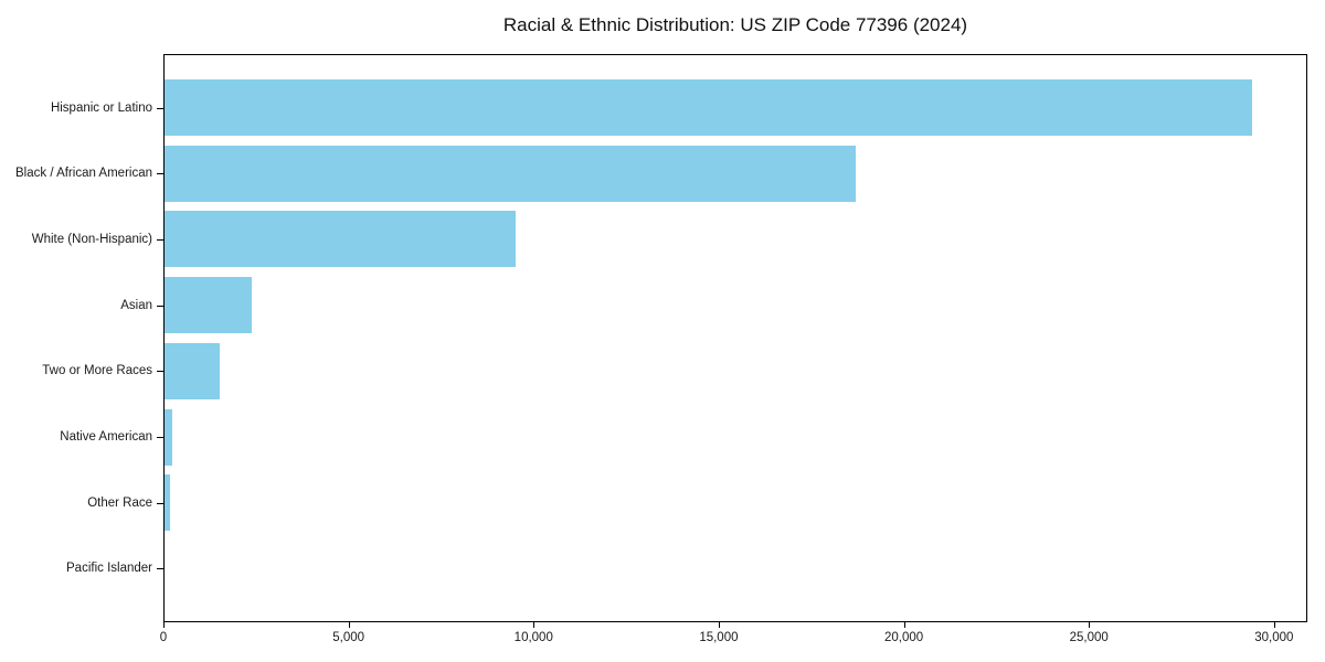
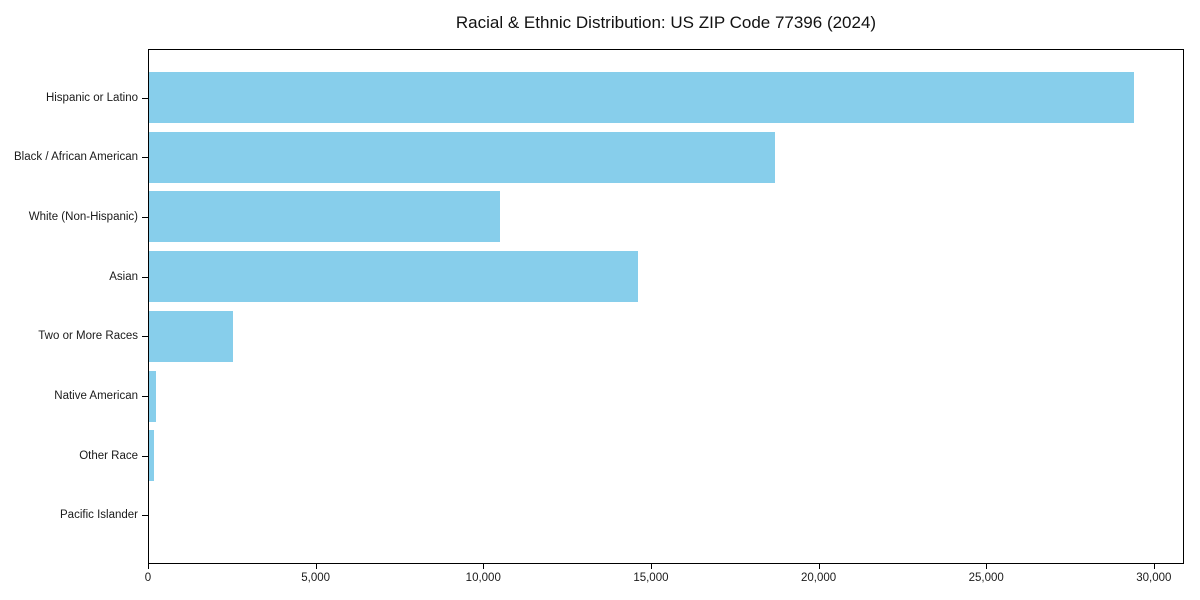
White (Non-Hispanic): 9500 -> 10500
Asian: 2400 -> 14600
Two or More Races: 1500 -> 2500
